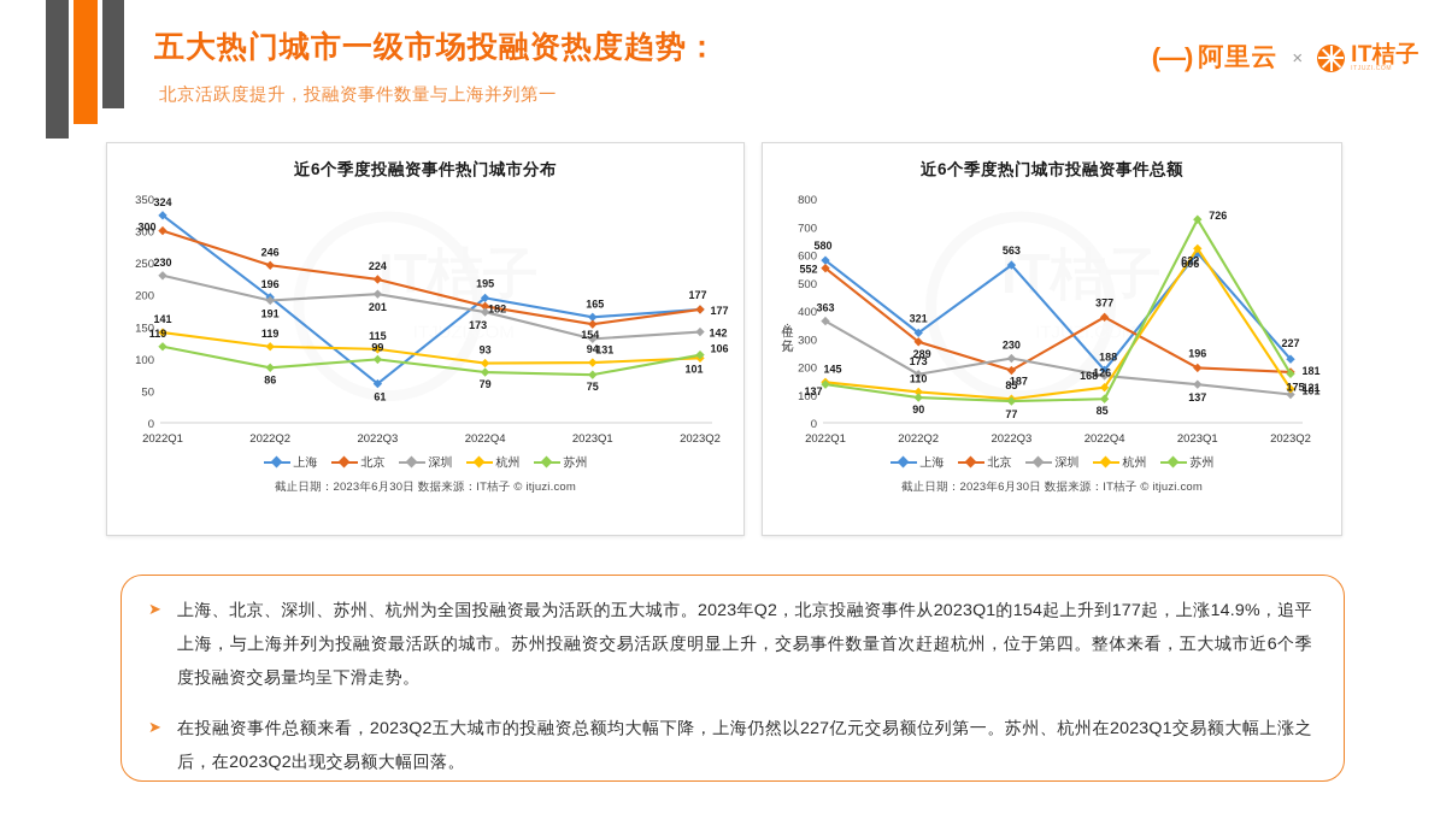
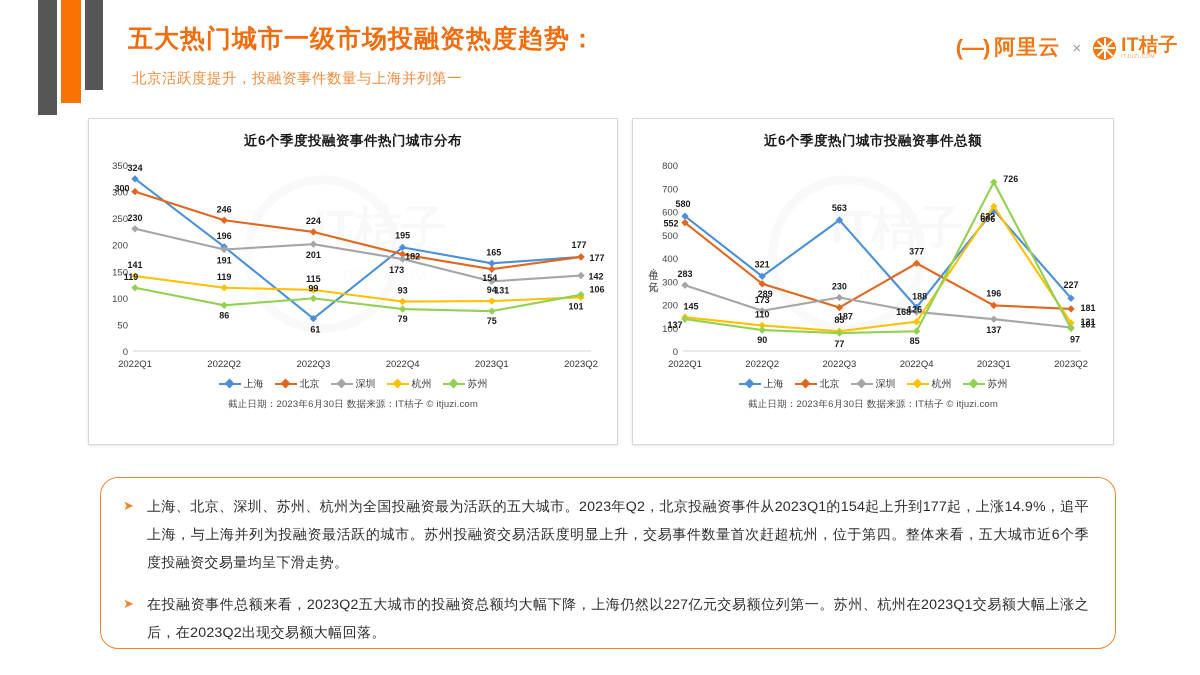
近6个季度热门城市投融资事件总额/深圳/2022Q1: 363 -> 283
近6个季度热门城市投融资事件总额/苏州/2023Q2: 175 -> 97
